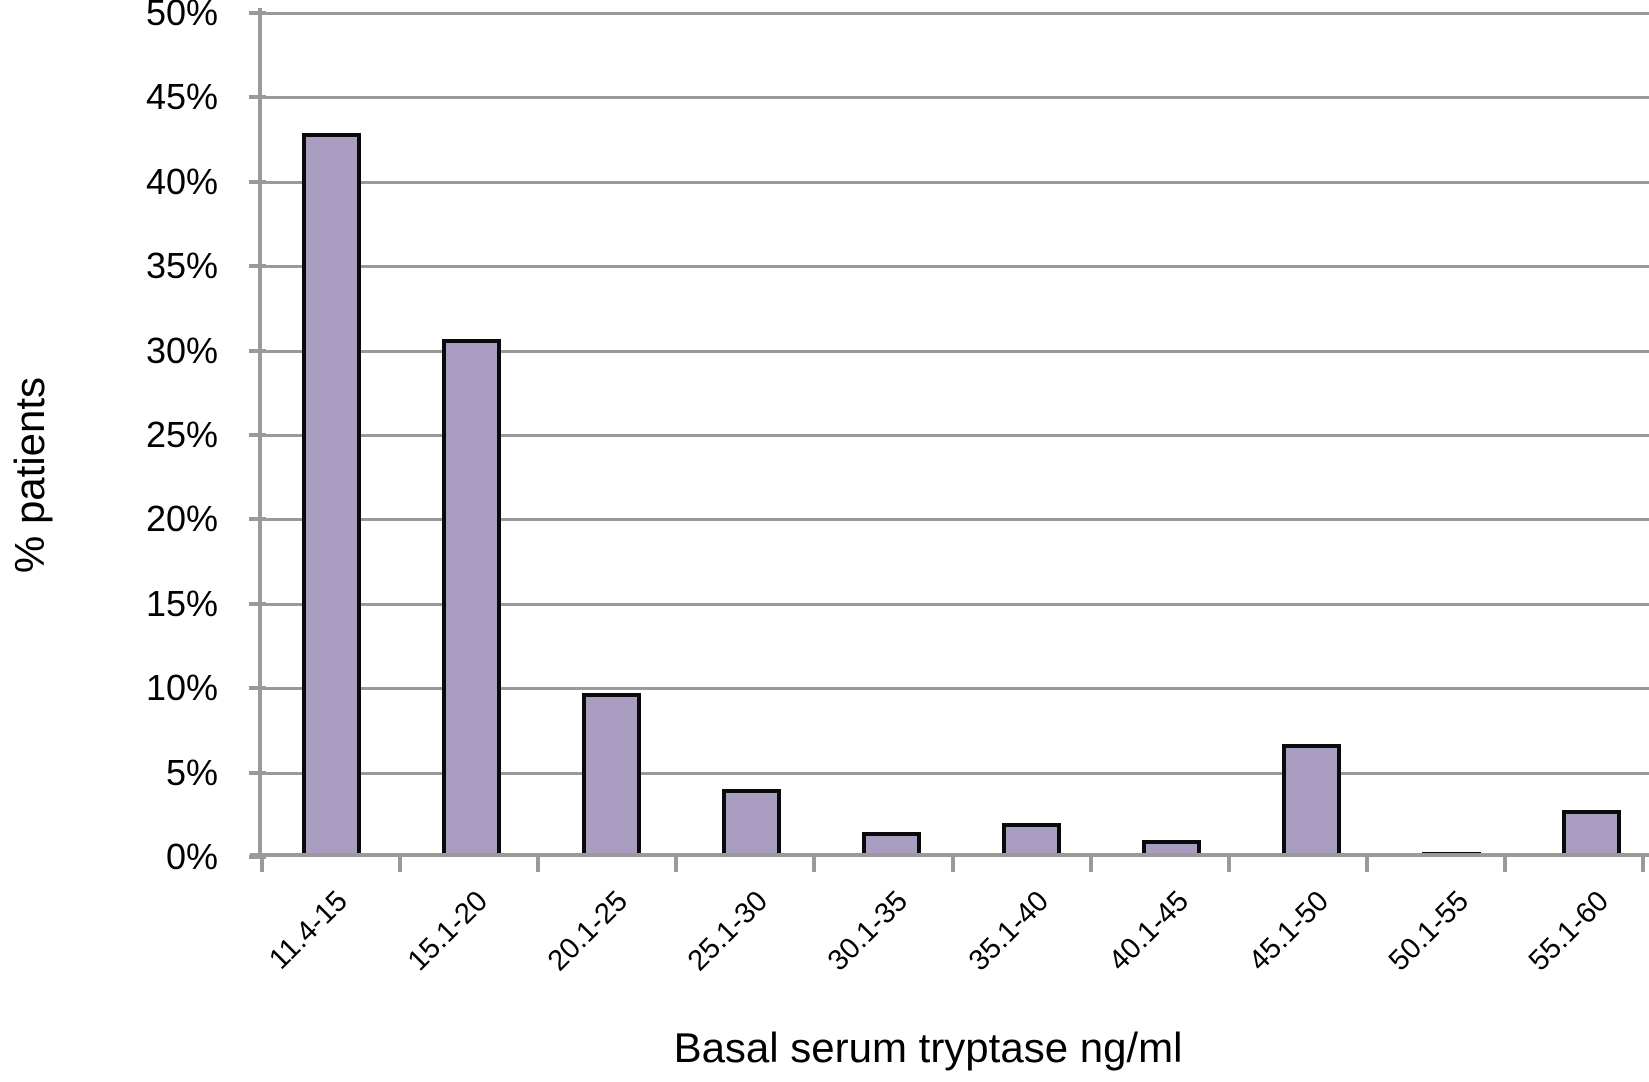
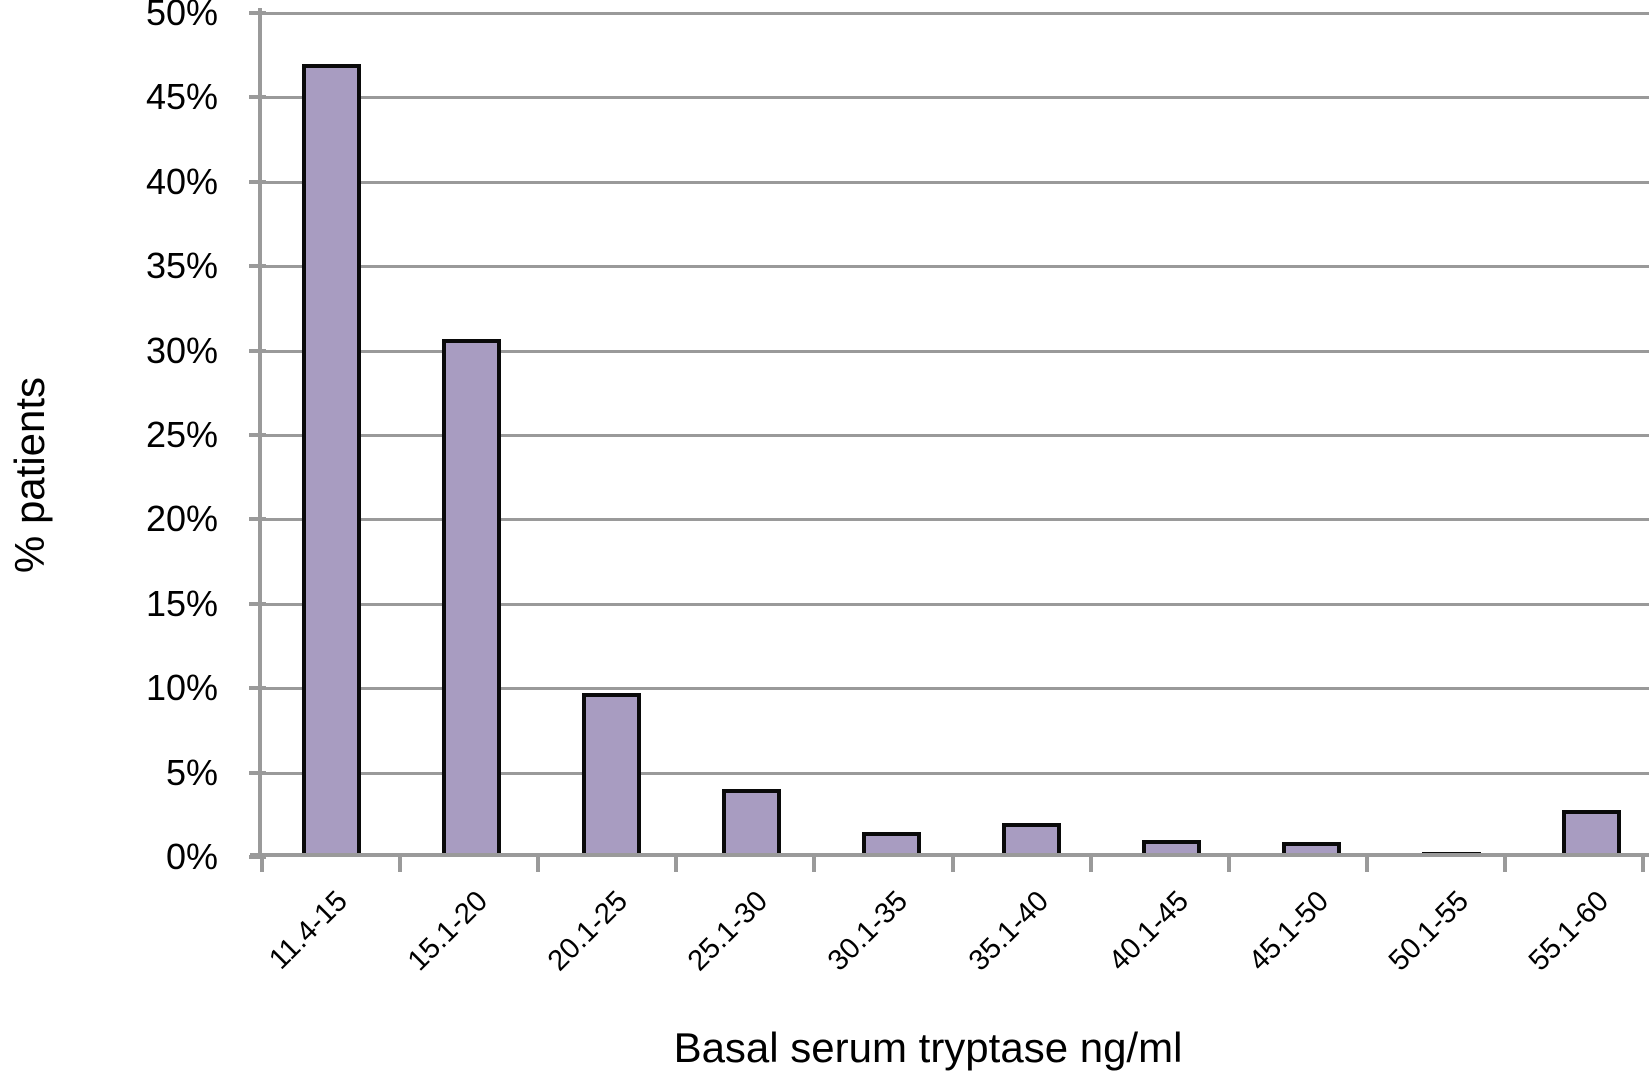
11.4-15: 42.9% -> 47.0%
45.1-50: 6.7% -> 0.9%
